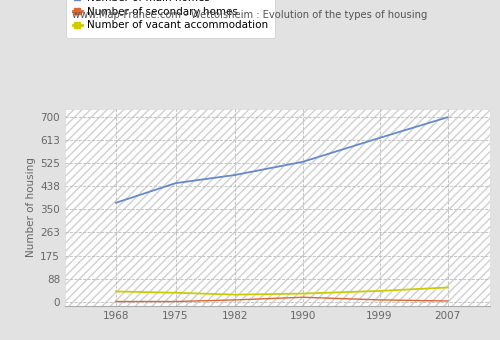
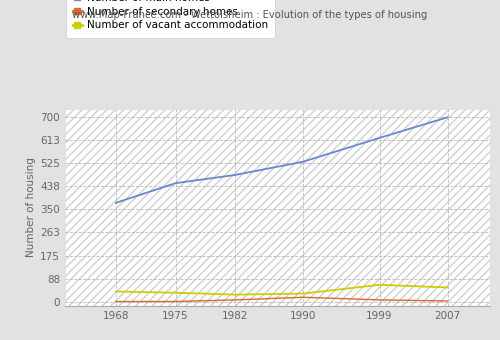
Number of vacant accommodation/1999: 42 -> 65
